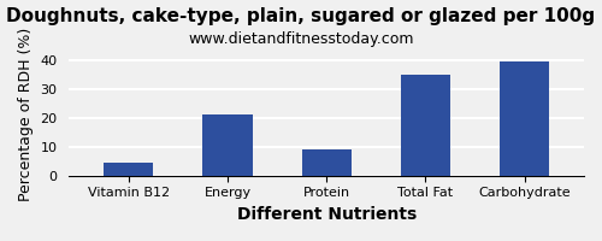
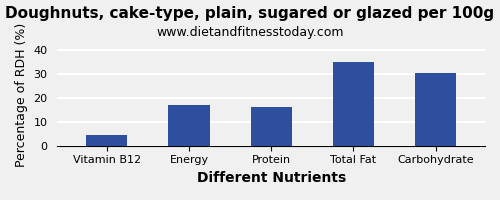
Energy: 21.0 -> 17.0
Protein: 9.0 -> 16.0
Carbohydrate: 39.5 -> 30.5
